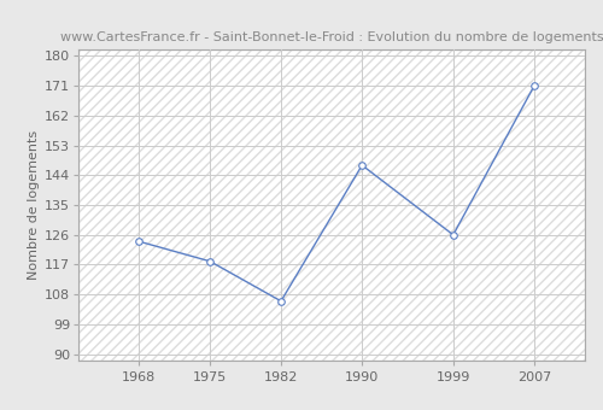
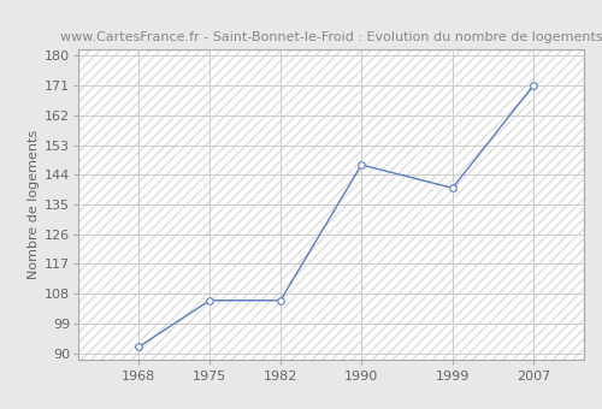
1968: 124 -> 92
1975: 118 -> 106
1999: 126 -> 140
